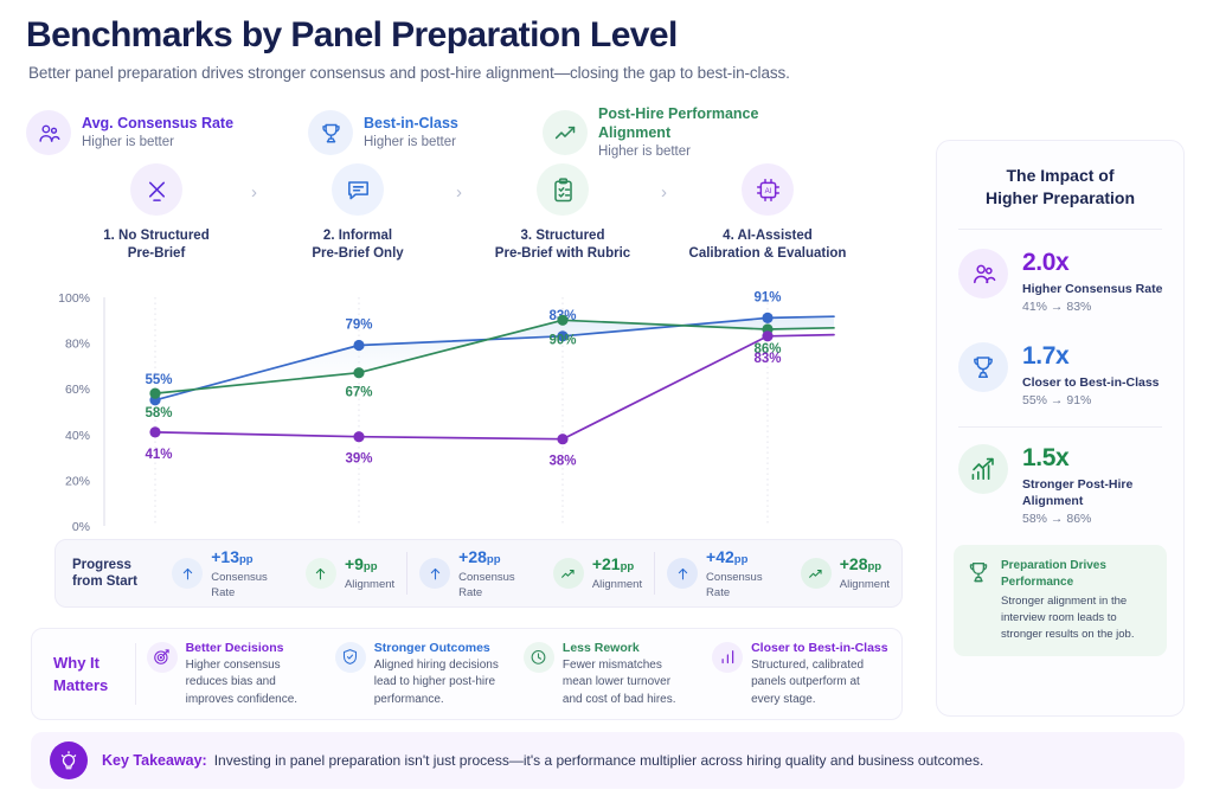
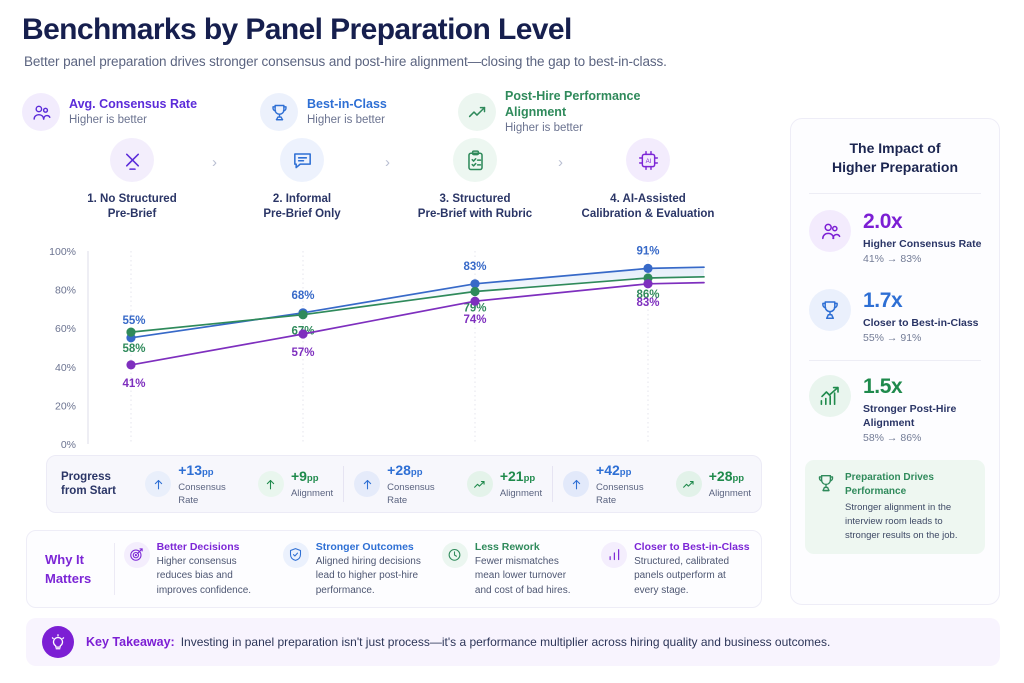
Best-in-Class/2. Informal Pre-Brief Only: 79% -> 68%
Avg. Consensus Rate/2. Informal Pre-Brief Only: 39% -> 57%
Post-Hire Performance Alignment/3. Structured Pre-Brief with Rubric: 90% -> 79%
Avg. Consensus Rate/3. Structured Pre-Brief with Rubric: 38% -> 74%
